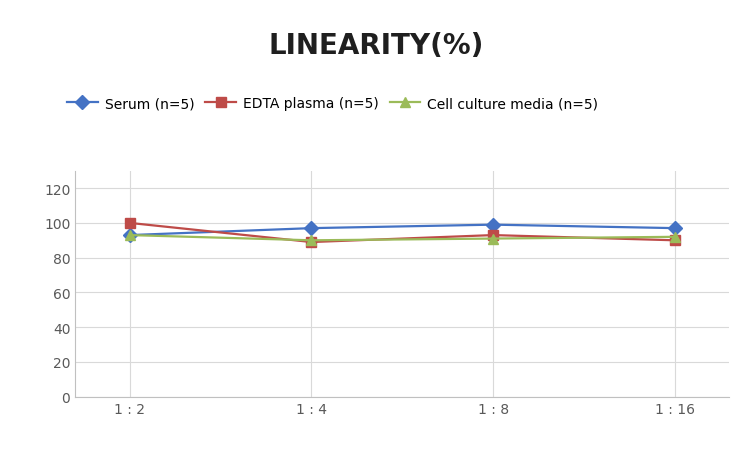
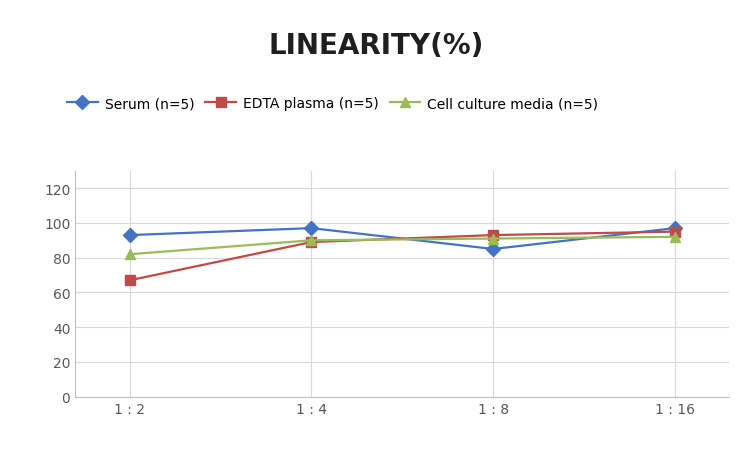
EDTA plasma (n=5)/1 : 2: 100 -> 67
Cell culture media (n=5)/1 : 2: 93 -> 82
Serum (n=5)/1 : 8: 99 -> 85
EDTA plasma (n=5)/1 : 16: 90 -> 95
